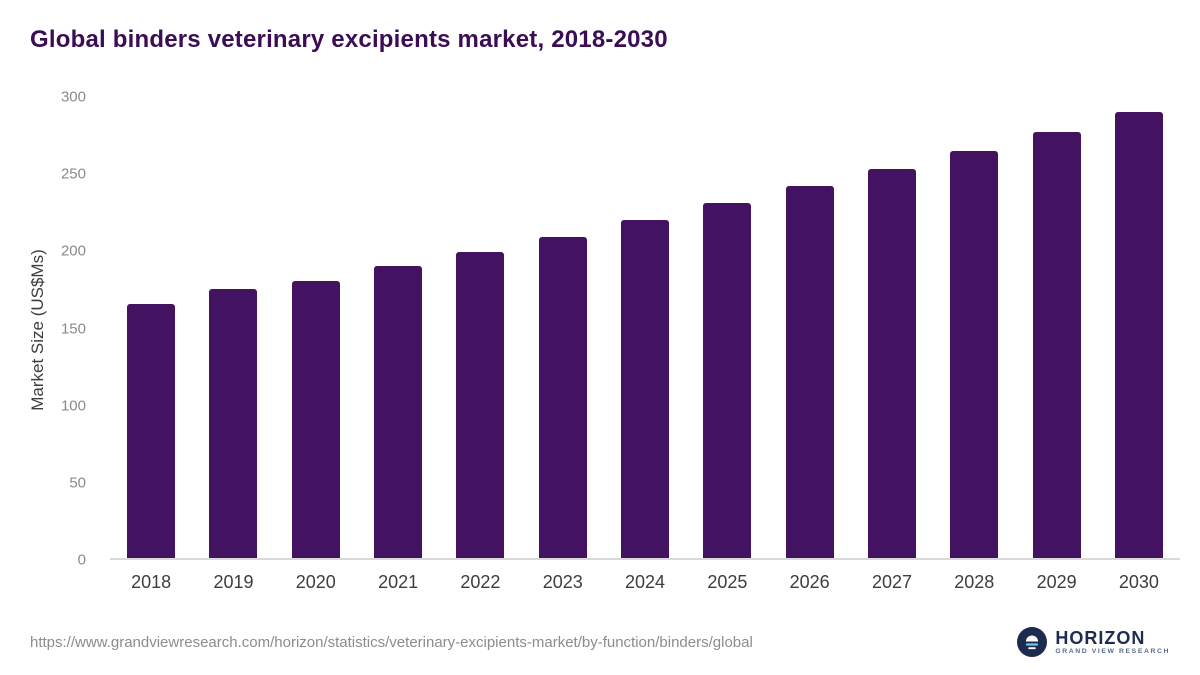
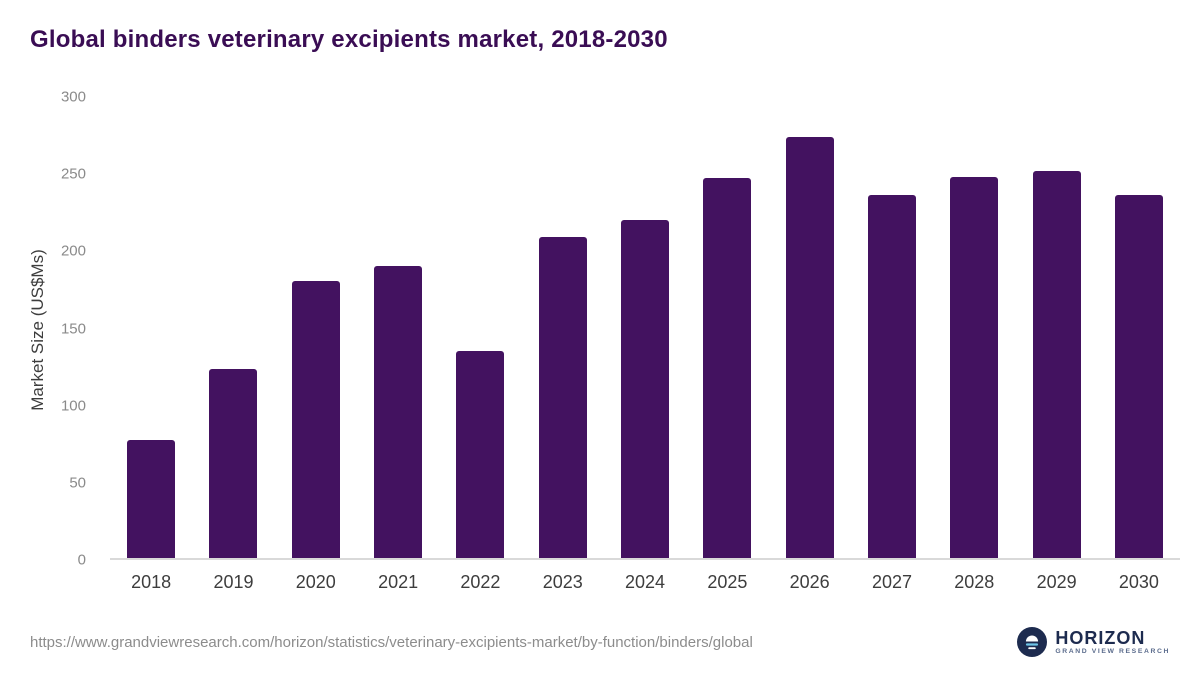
2018: 165 -> 77
2019: 175 -> 123
2022: 199 -> 135
2025: 231 -> 247
2026: 242 -> 274
2027: 253 -> 236
2028: 265 -> 248
2029: 277 -> 252
2030: 290 -> 236
